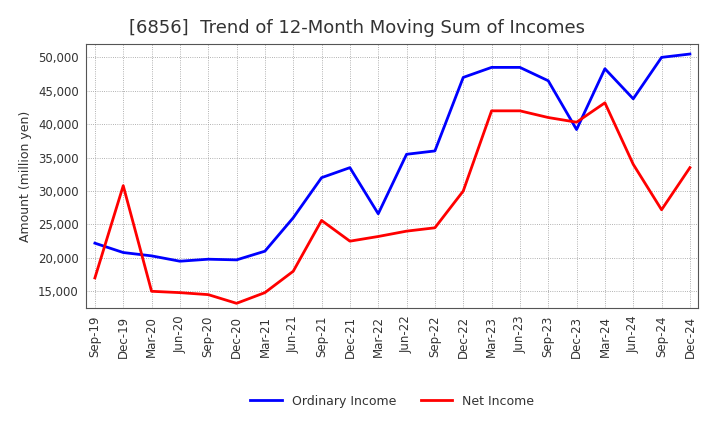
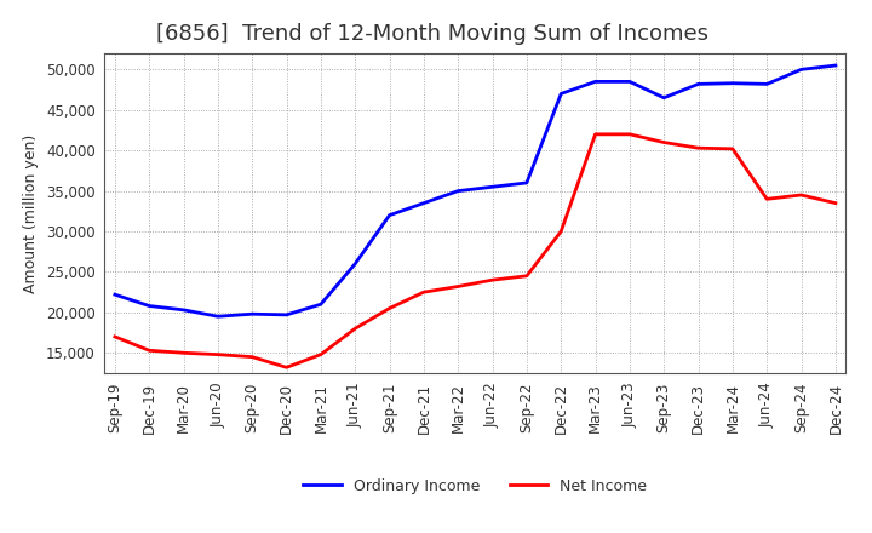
Net Income/Dec-19: 30,800 -> 15,300
Net Income/Sep-21: 25,600 -> 20,500
Ordinary Income/Mar-22: 26,600 -> 35,000
Ordinary Income/Dec-23: 39,200 -> 48,200
Net Income/Mar-24: 43,200 -> 40,200
Ordinary Income/Jun-24: 43,800 -> 48,200
Net Income/Sep-24: 27,200 -> 34,500
